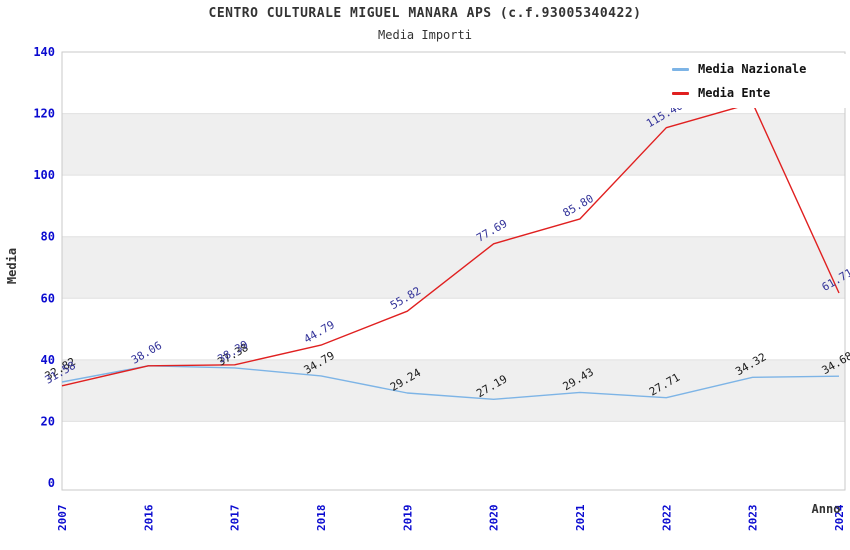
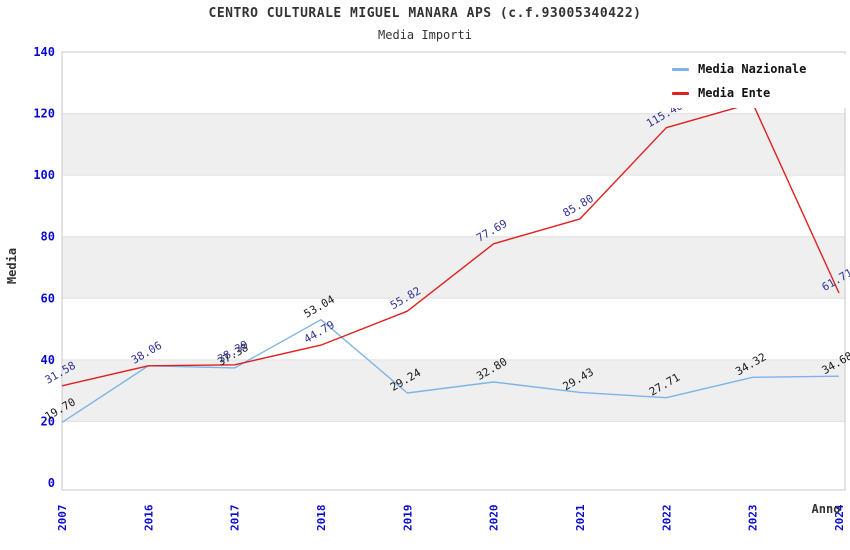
Media Nazionale/2007: 32.82 -> 19.70
Media Nazionale/2018: 34.79 -> 53.04
Media Nazionale/2020: 27.19 -> 32.80
